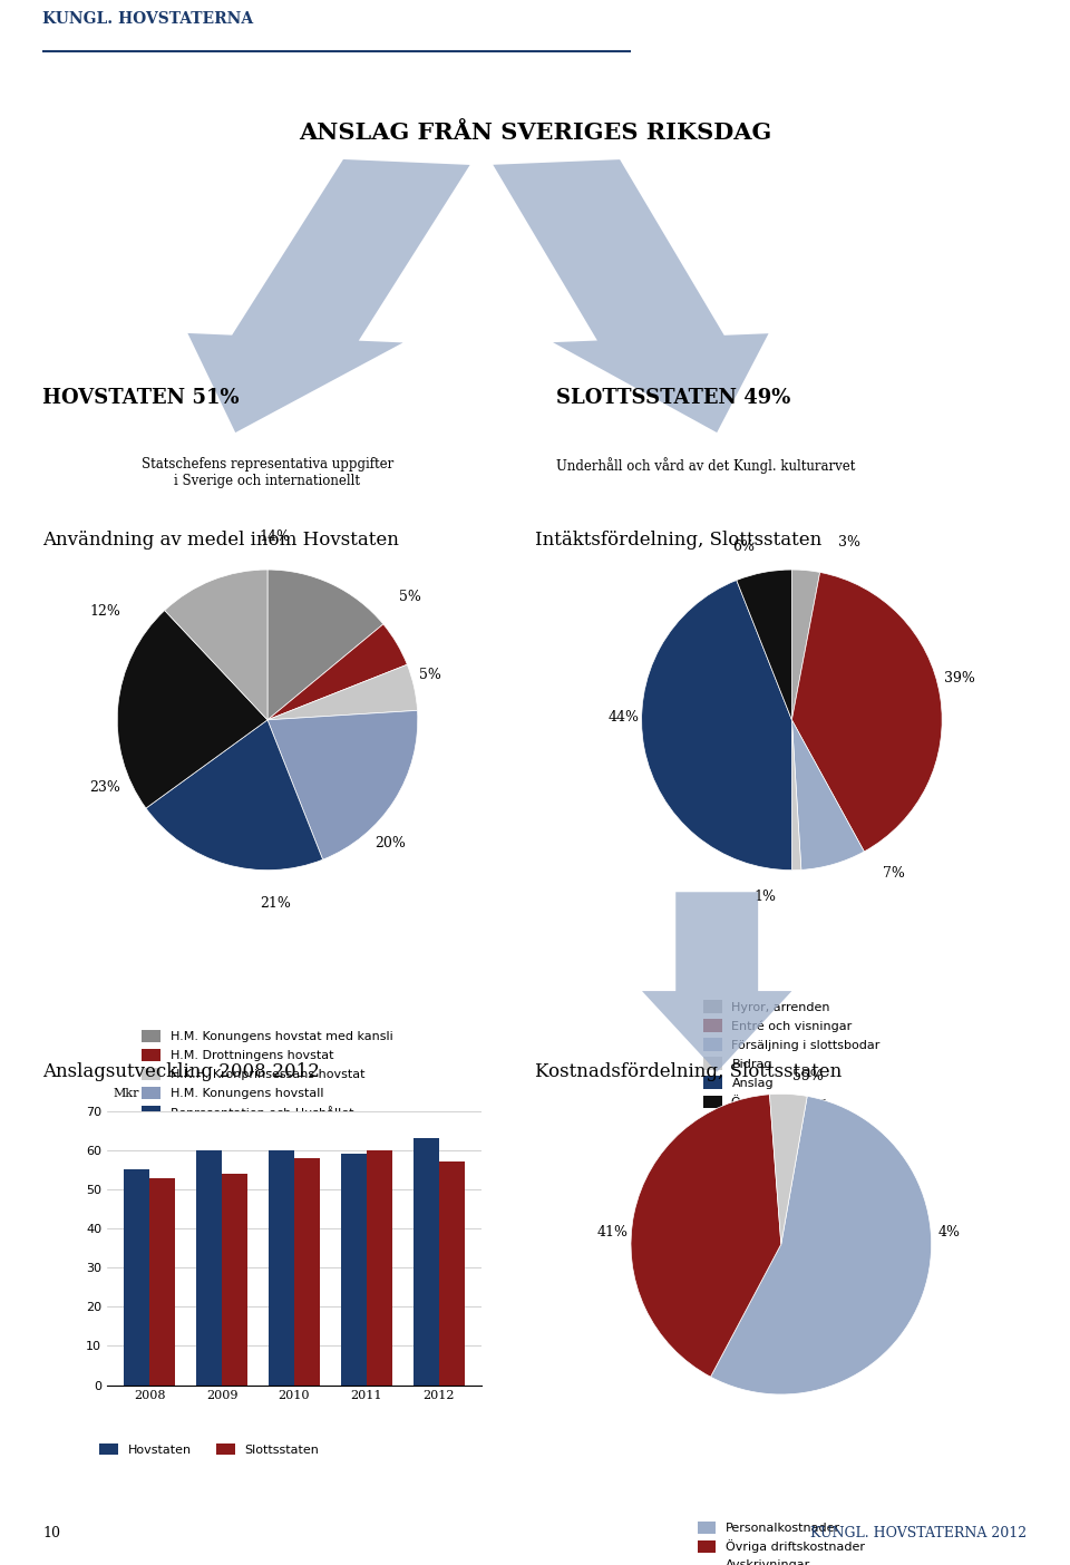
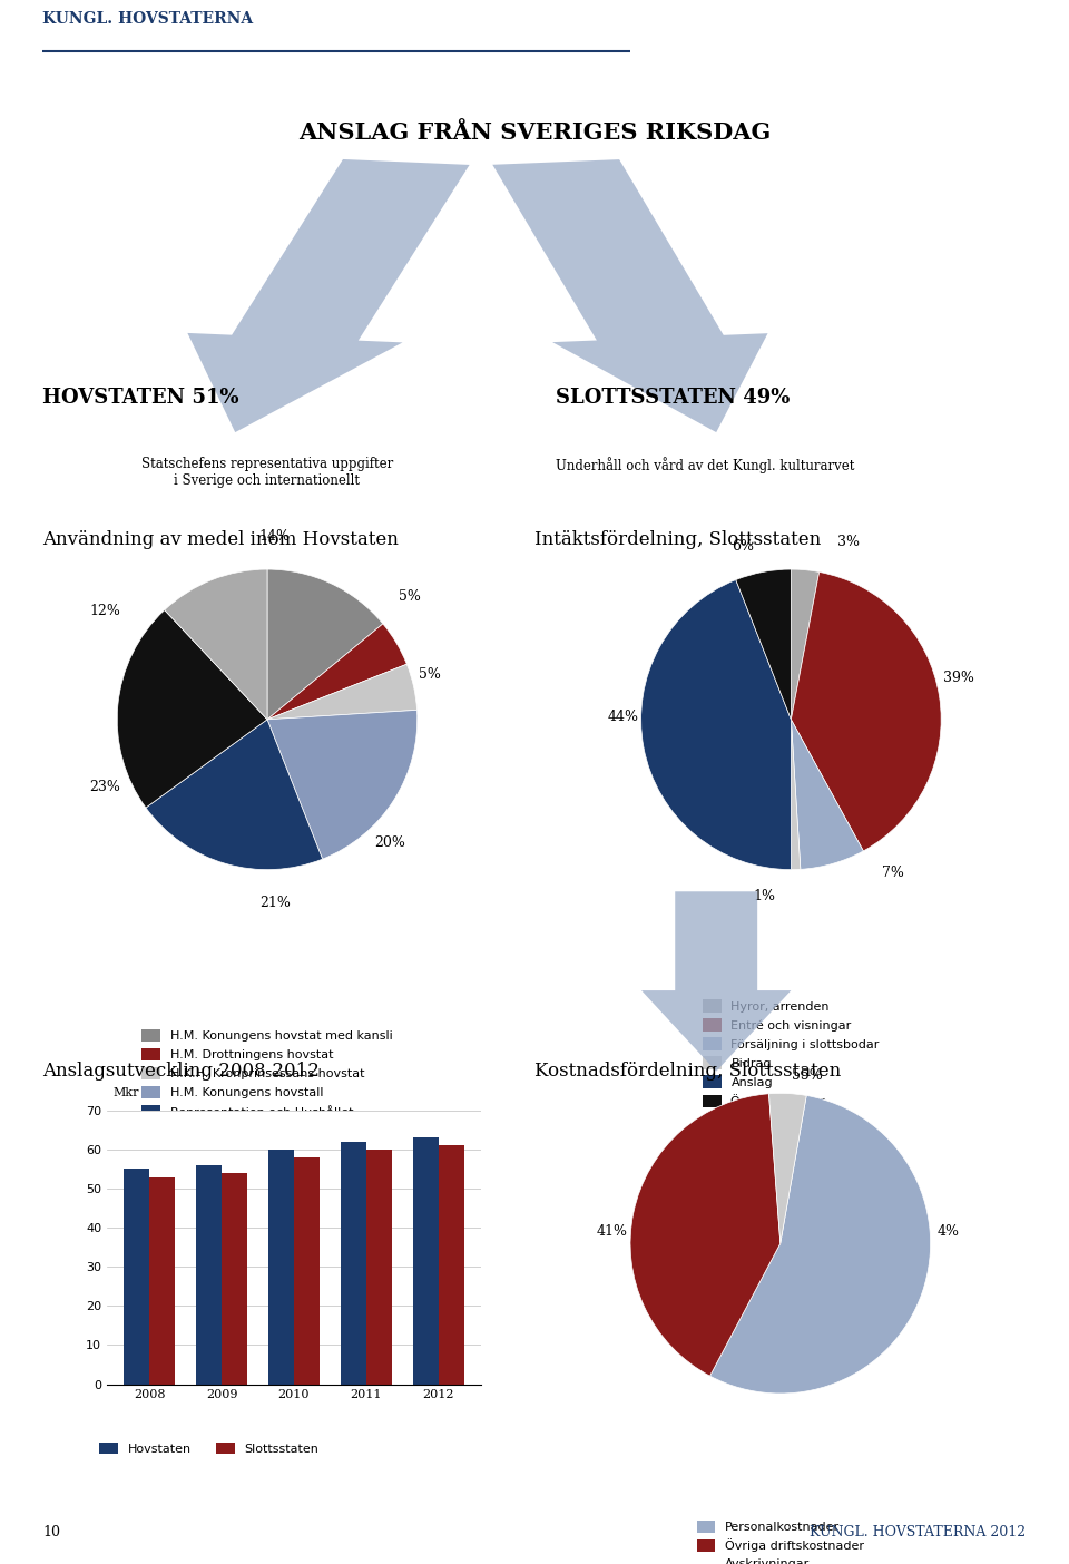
Hovstaten/2009: 60 -> 56
Hovstaten/2011: 59 -> 62
Slottsstaten/2012: 57 -> 61
